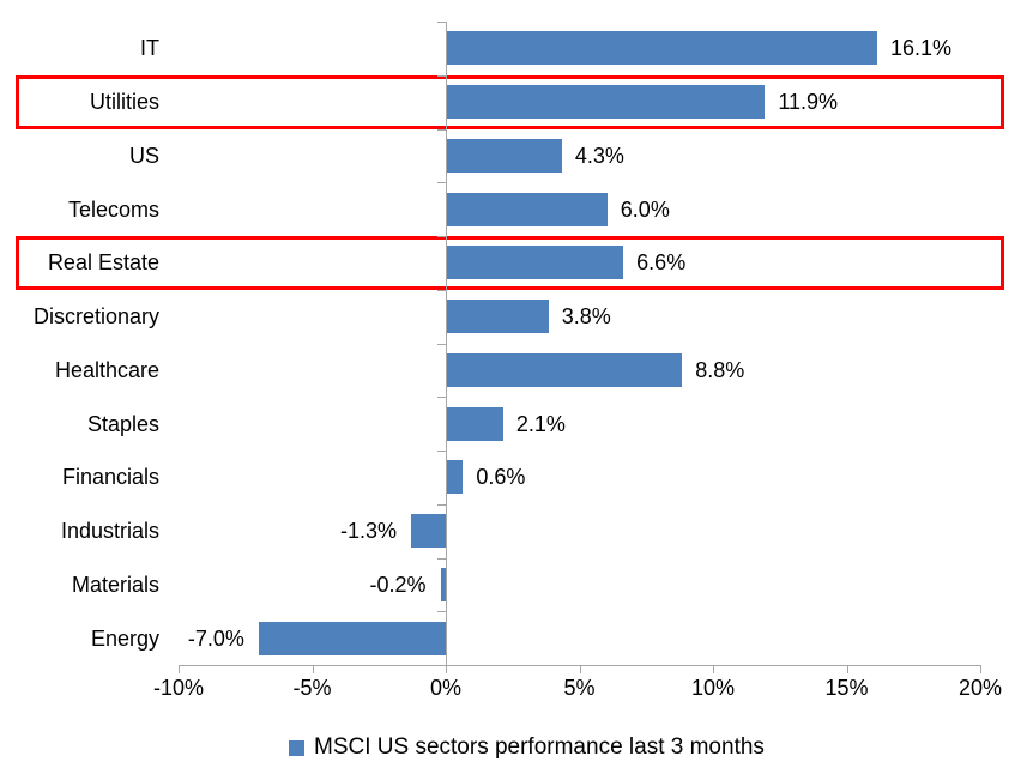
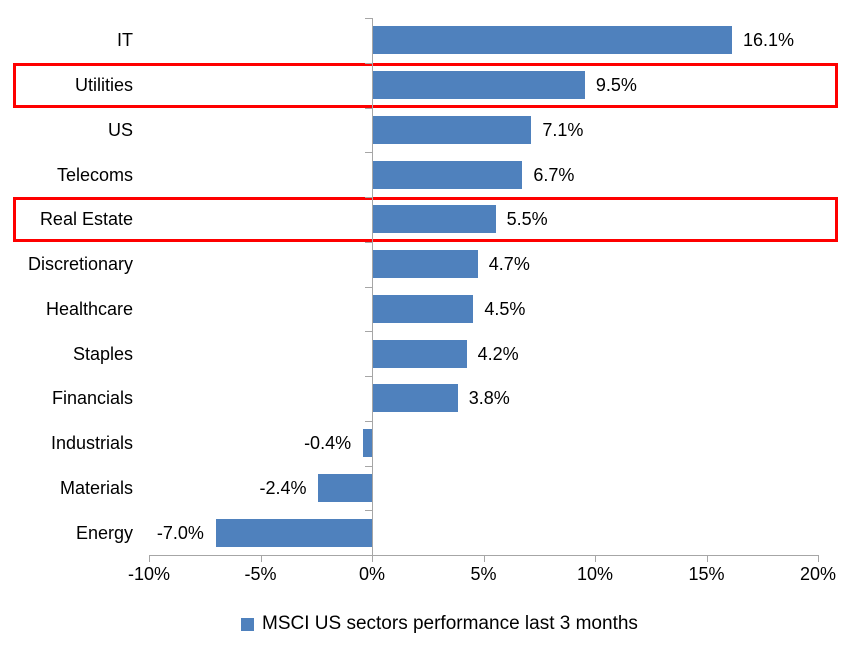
Utilities: 11.9% -> 9.5%
US: 4.3% -> 7.1%
Telecoms: 6.0% -> 6.7%
Real Estate: 6.6% -> 5.5%
Discretionary: 3.8% -> 4.7%
Healthcare: 8.8% -> 4.5%
Staples: 2.1% -> 4.2%
Financials: 0.6% -> 3.8%
Industrials: -1.3% -> -0.4%
Materials: -0.2% -> -2.4%
